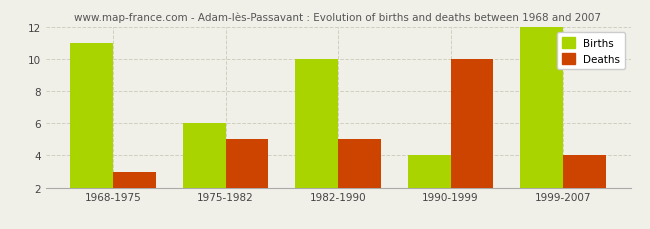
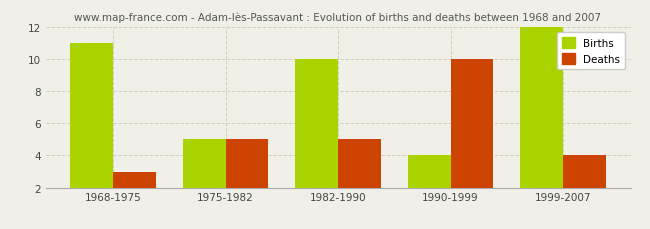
Births/1975-1982: 6 -> 5
